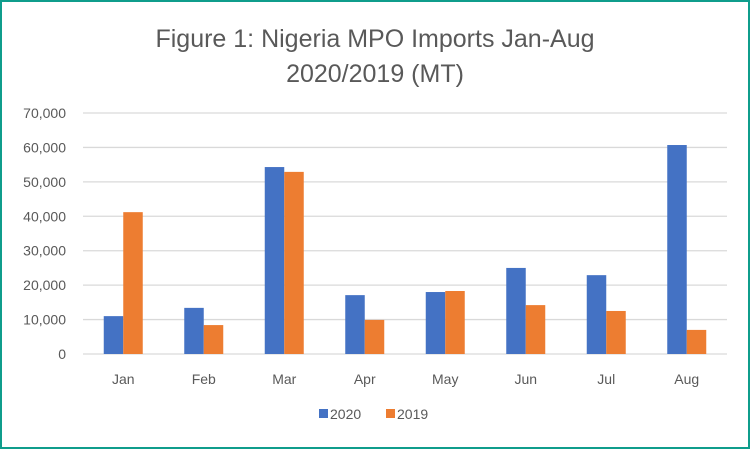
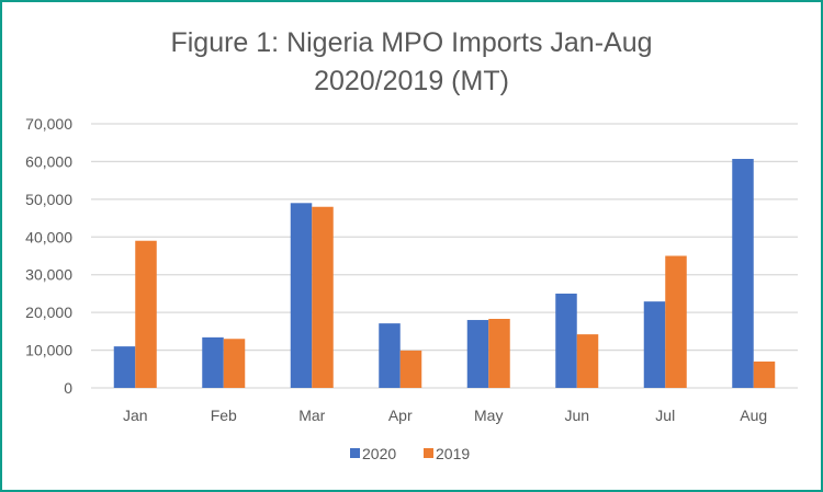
2019/Jan: 41000 -> 39000
2019/Feb: 8000 -> 13000
2020/Mar: 54000 -> 49000
2019/Mar: 53000 -> 48000
2019/Jul: 12000 -> 35000
